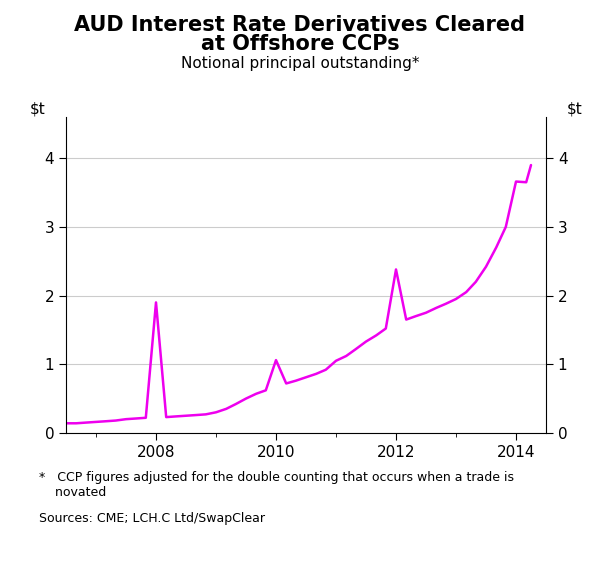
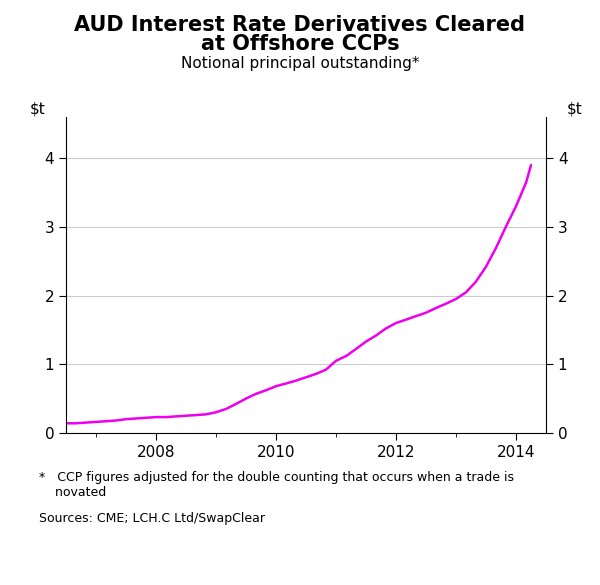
2008: 1.90 -> 0.23
2010: 1.06 -> 0.68
2012: 2.38 -> 1.60
2014: 3.66 -> 3.30
